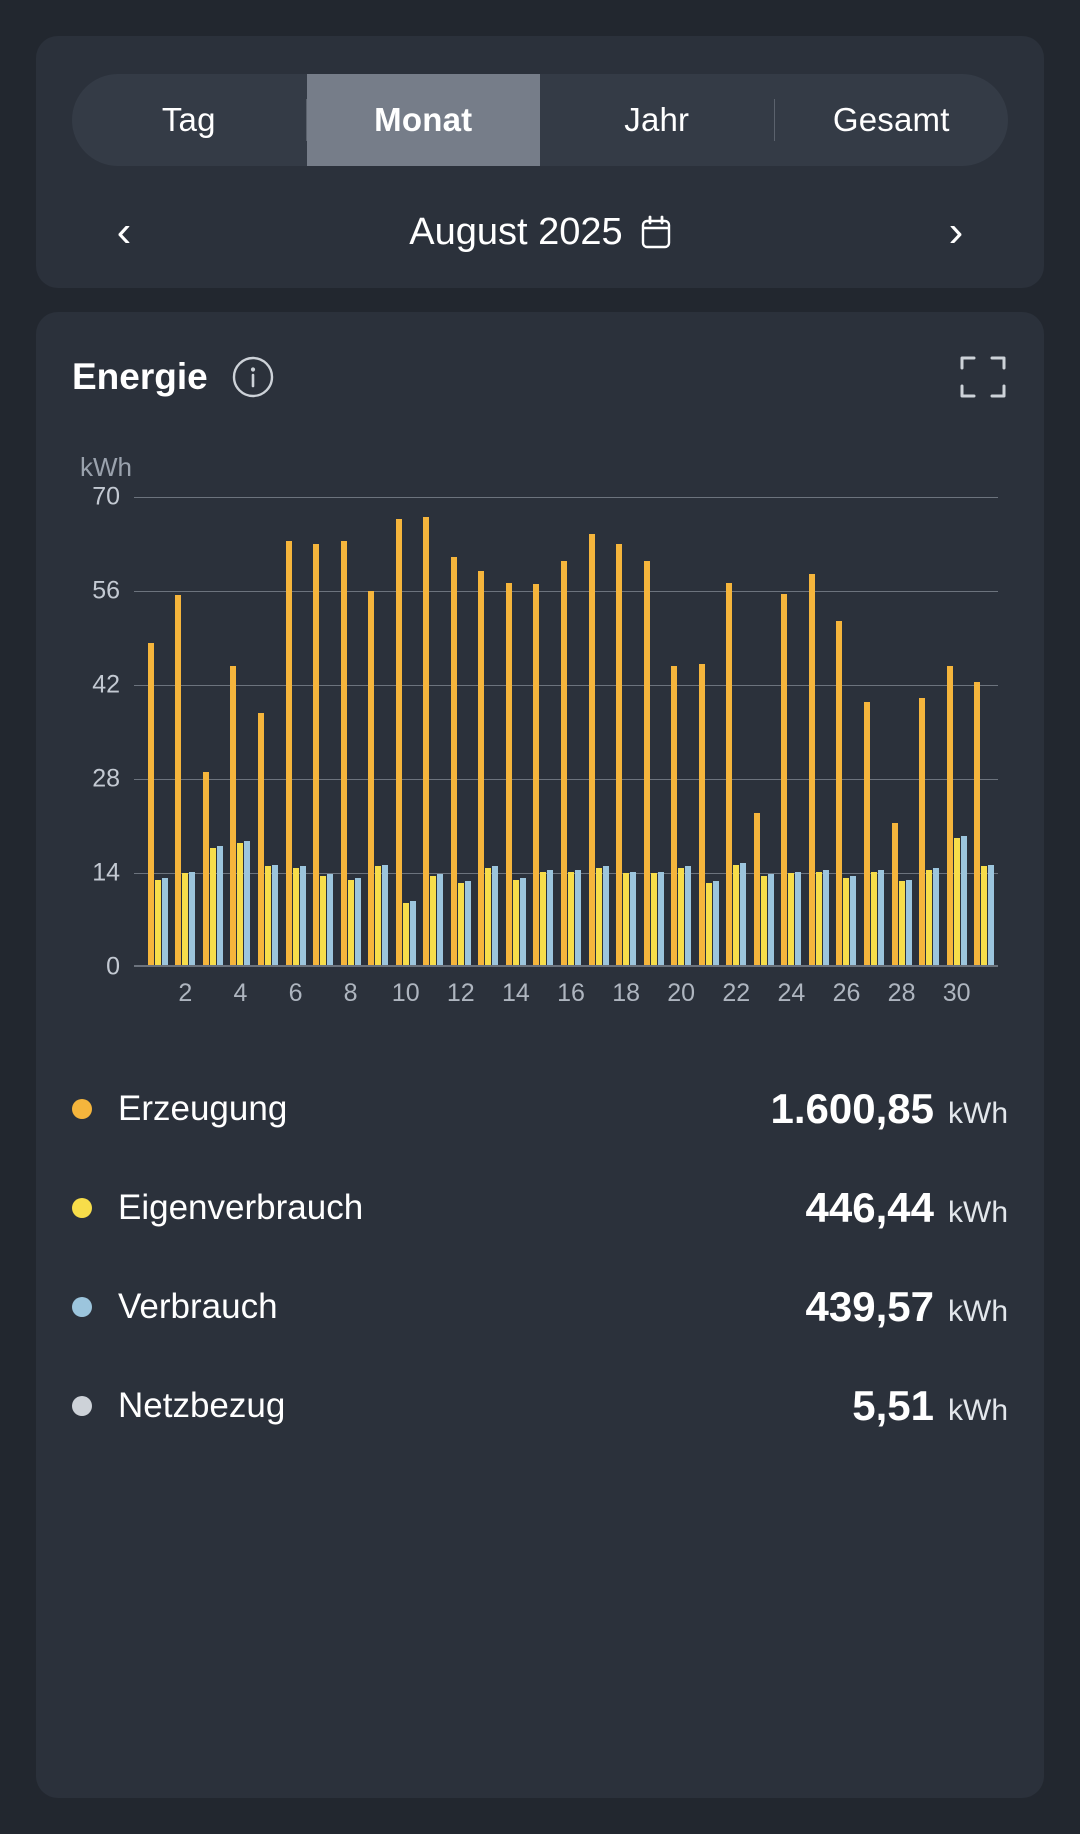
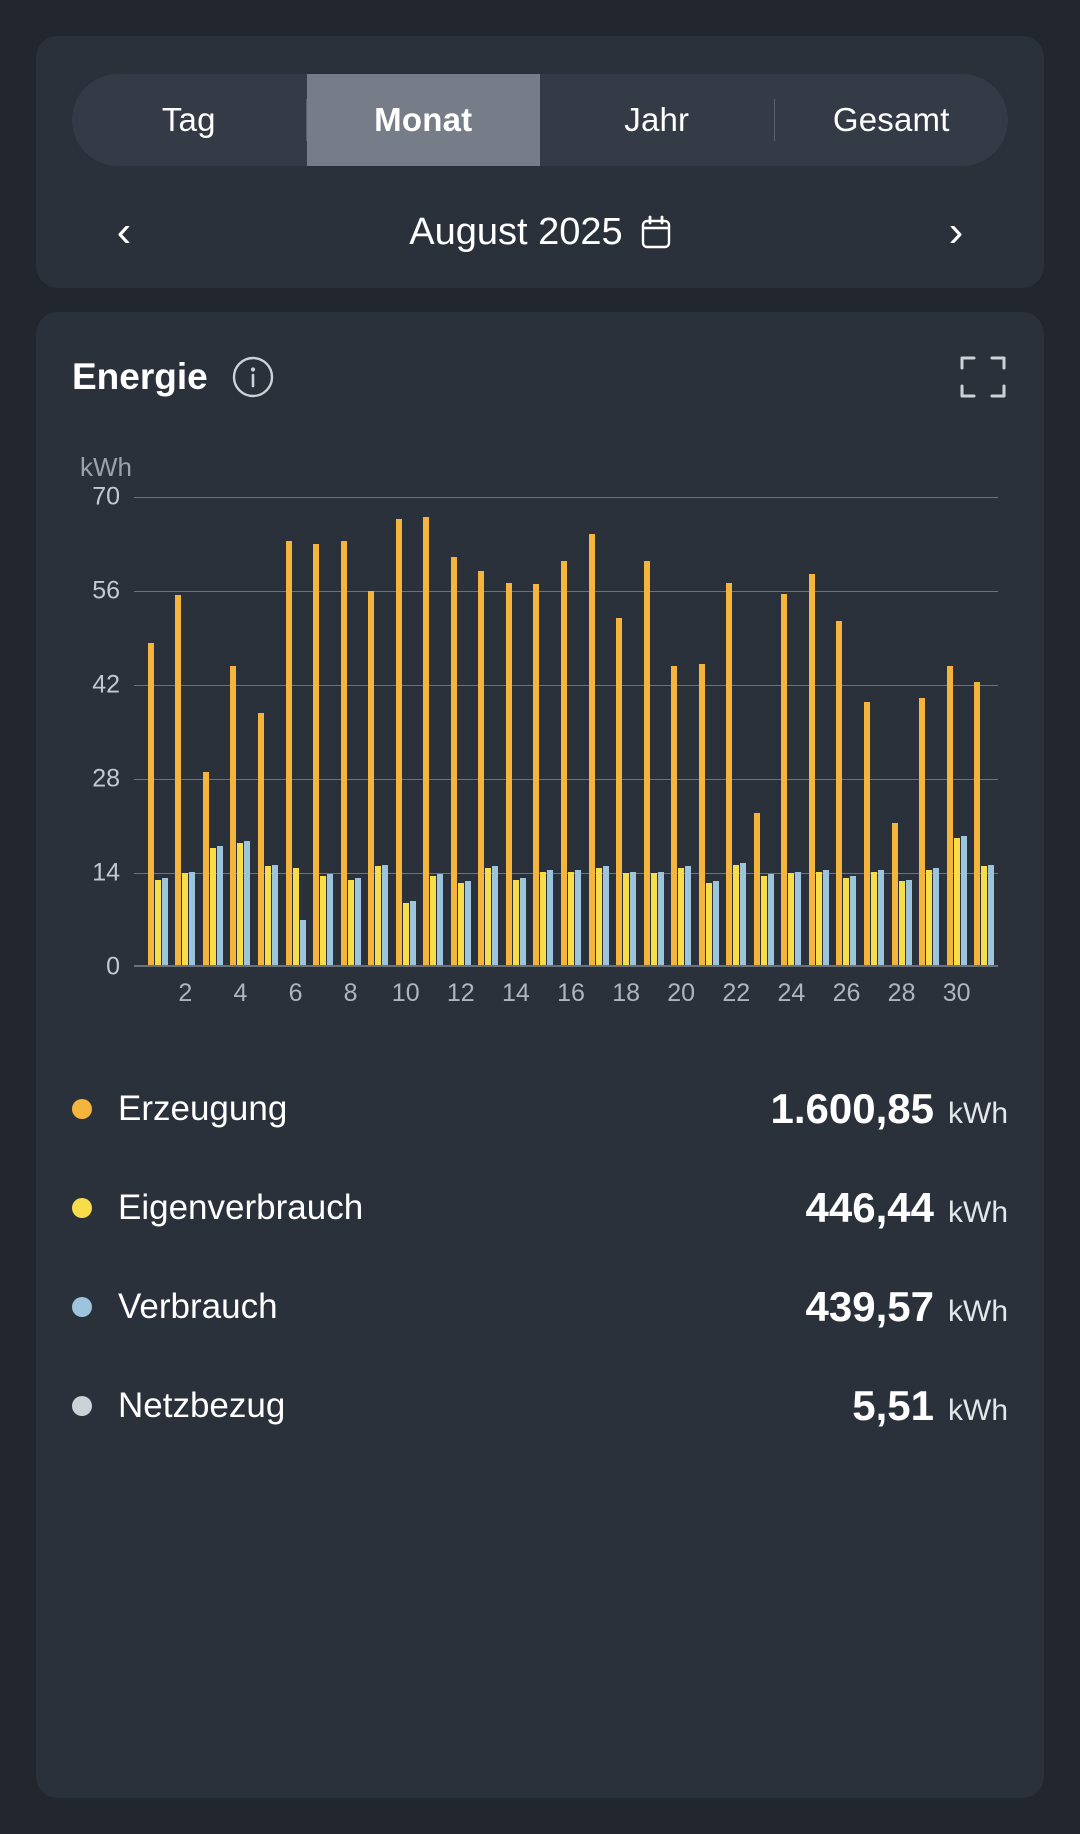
Verbrauch/6: 15 -> 7
Erzeugung/18: 63 -> 52
